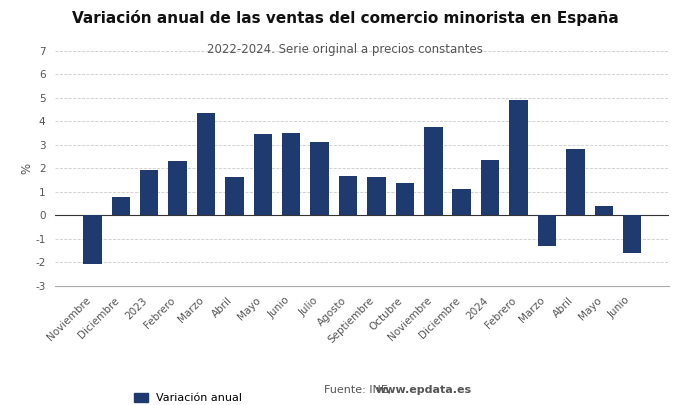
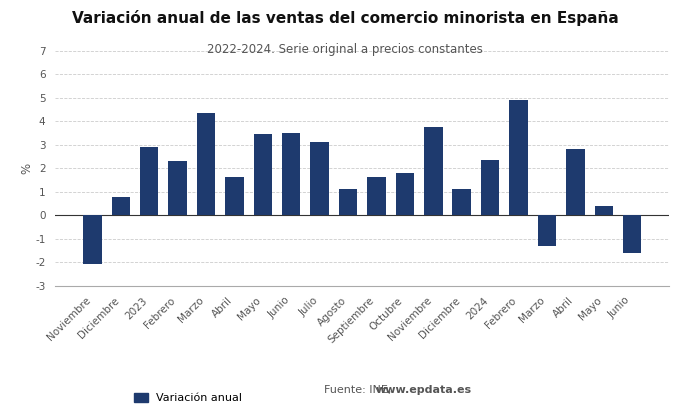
2023: 1.90 -> 2.90
Agosto: 1.65 -> 1.10
Octubre: 1.35 -> 1.80
